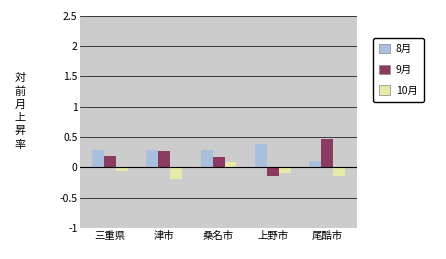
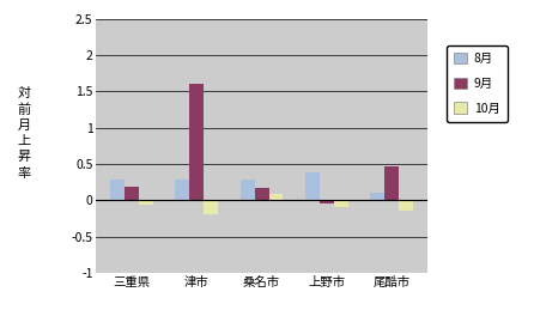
9月/津市: 0.27 -> 1.60
9月/上野市: -0.15 -> -0.04
